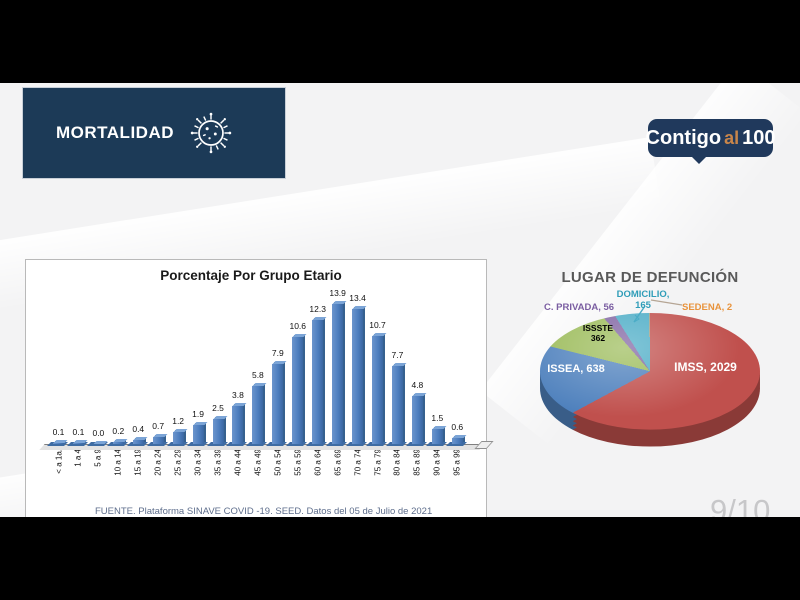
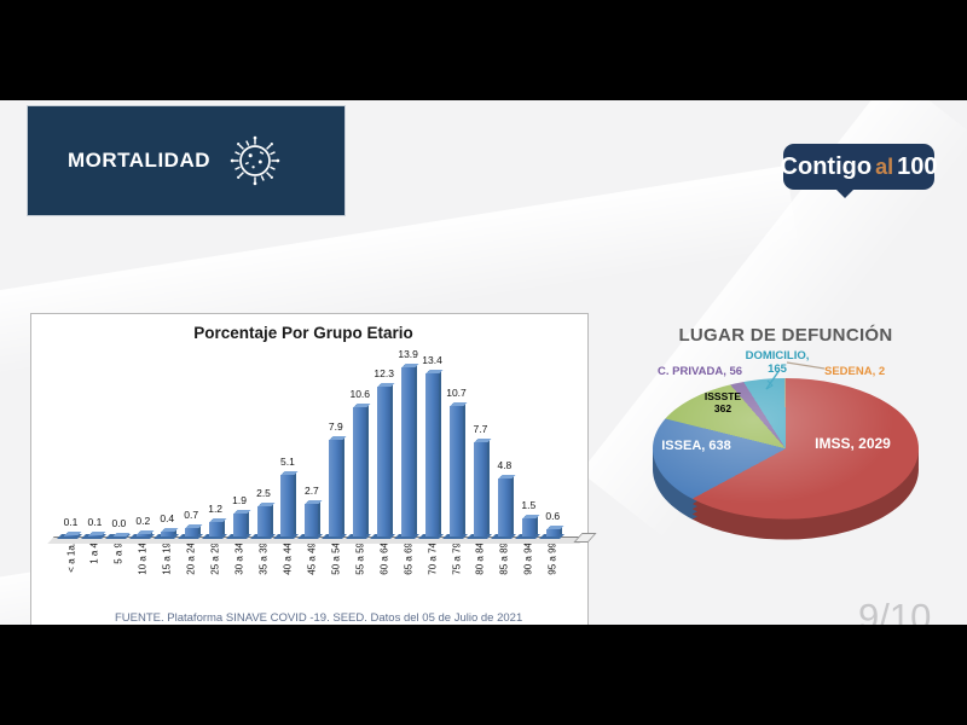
Porcentaje Por Grupo Etario/40 a 44: 3.8 -> 5.1
Porcentaje Por Grupo Etario/45 a 49: 5.8 -> 2.7
